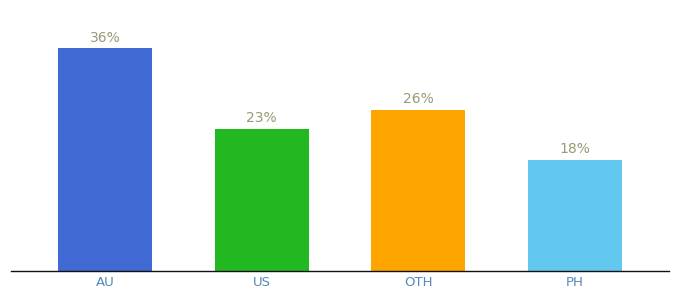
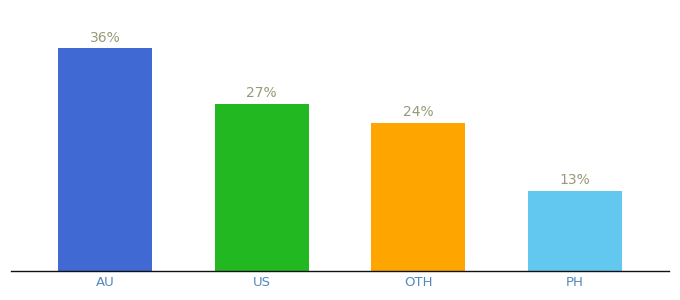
US: 23% -> 27%
OTH: 26% -> 24%
PH: 18% -> 13%
